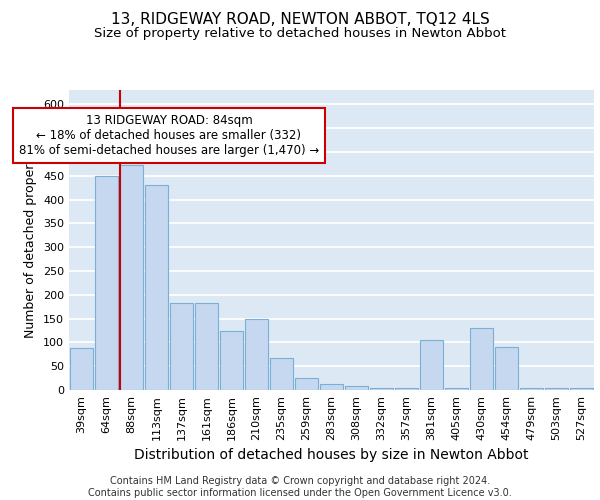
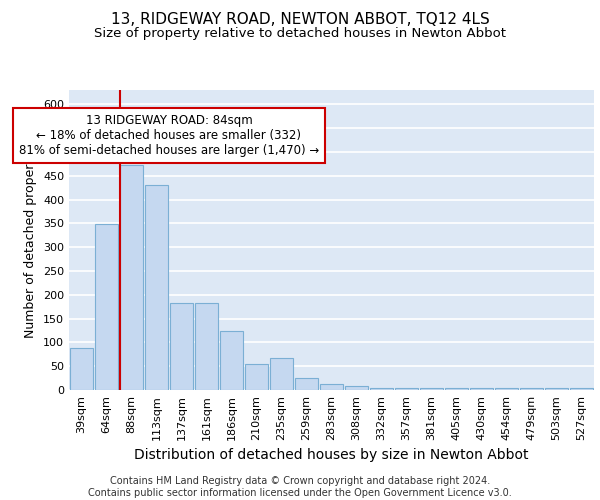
64sqm: 450 -> 348
210sqm: 150 -> 55
381sqm: 105 -> 5
430sqm: 130 -> 5
454sqm: 90 -> 5
